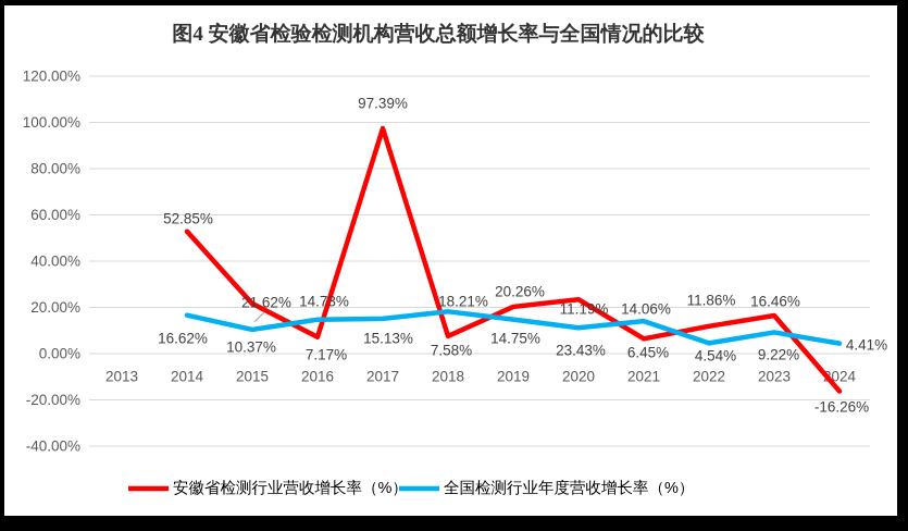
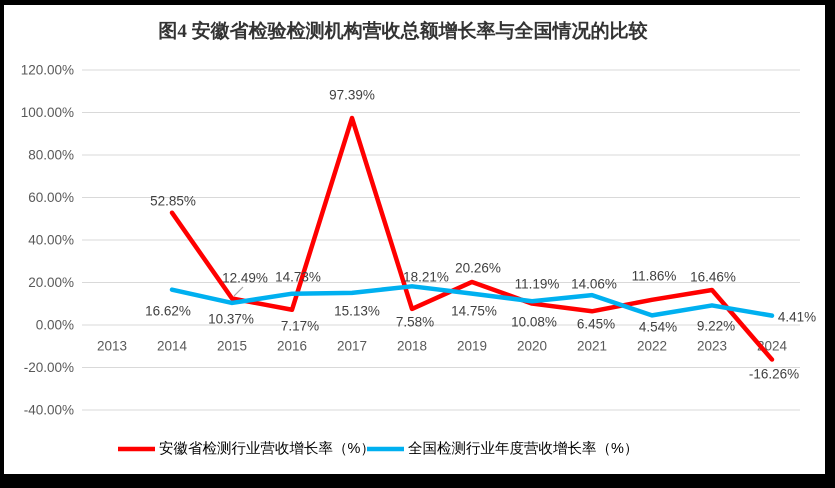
安徽省检测行业营收增长率（%）/2015: 21.62% -> 12.49%
安徽省检测行业营收增长率（%）/2020: 23.43% -> 10.08%
